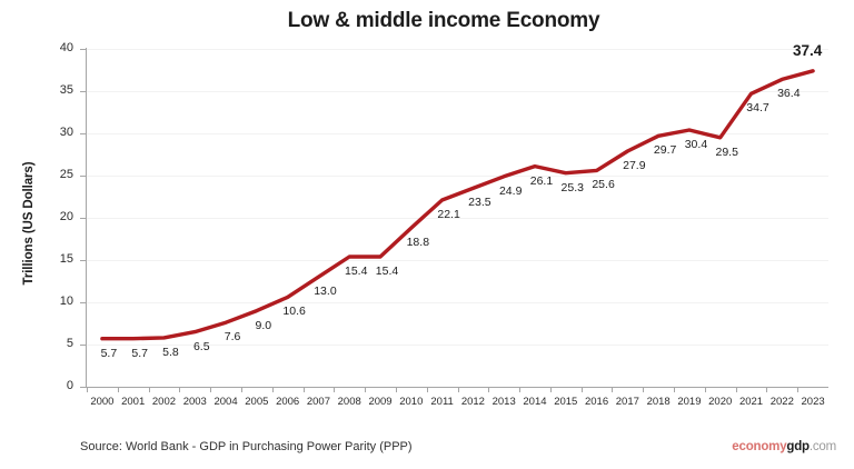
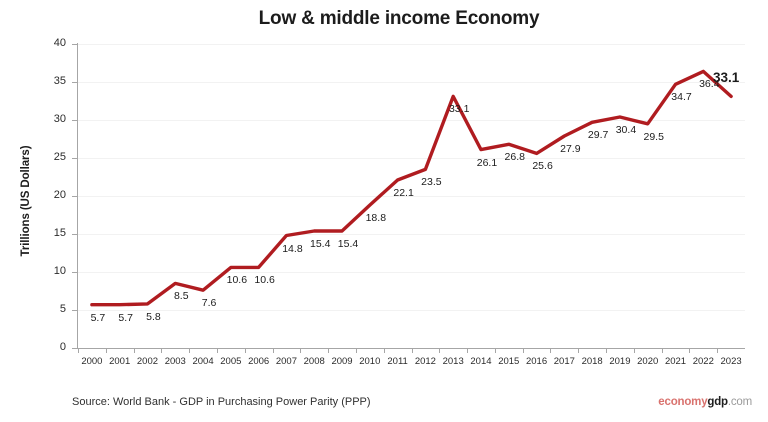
2003: 6.5 -> 8.5
2005: 9.0 -> 10.6
2007: 13.0 -> 14.8
2013: 24.9 -> 33.1
2015: 25.3 -> 26.8
2023: 37.4 -> 33.1
